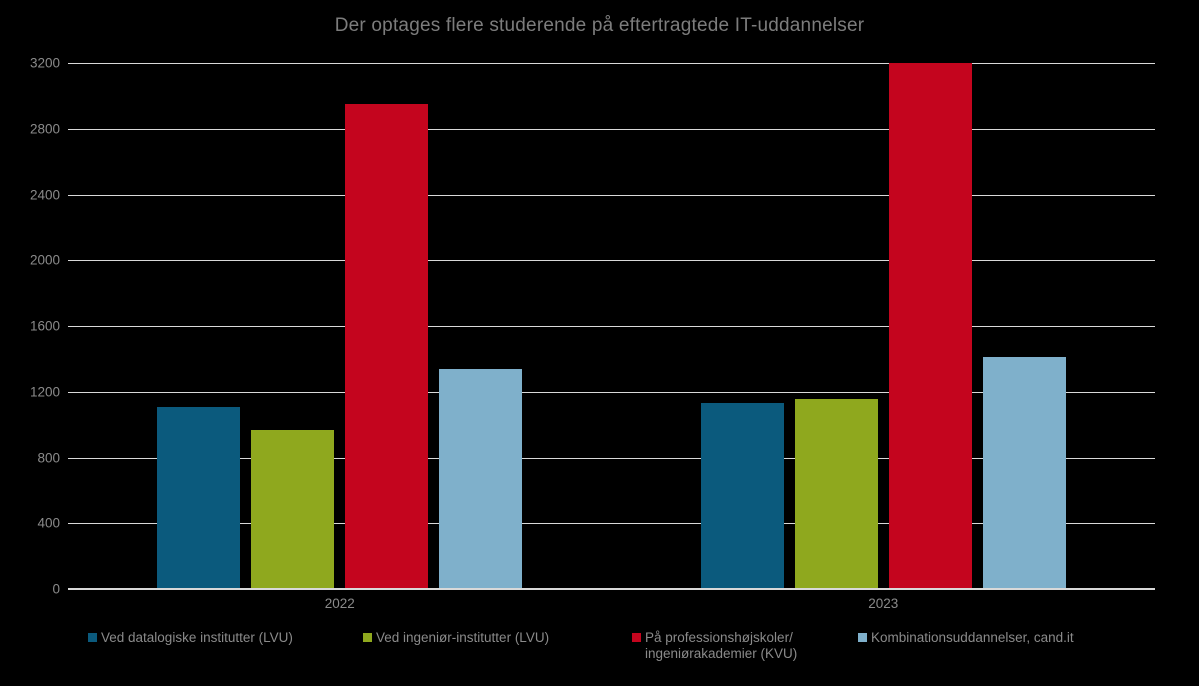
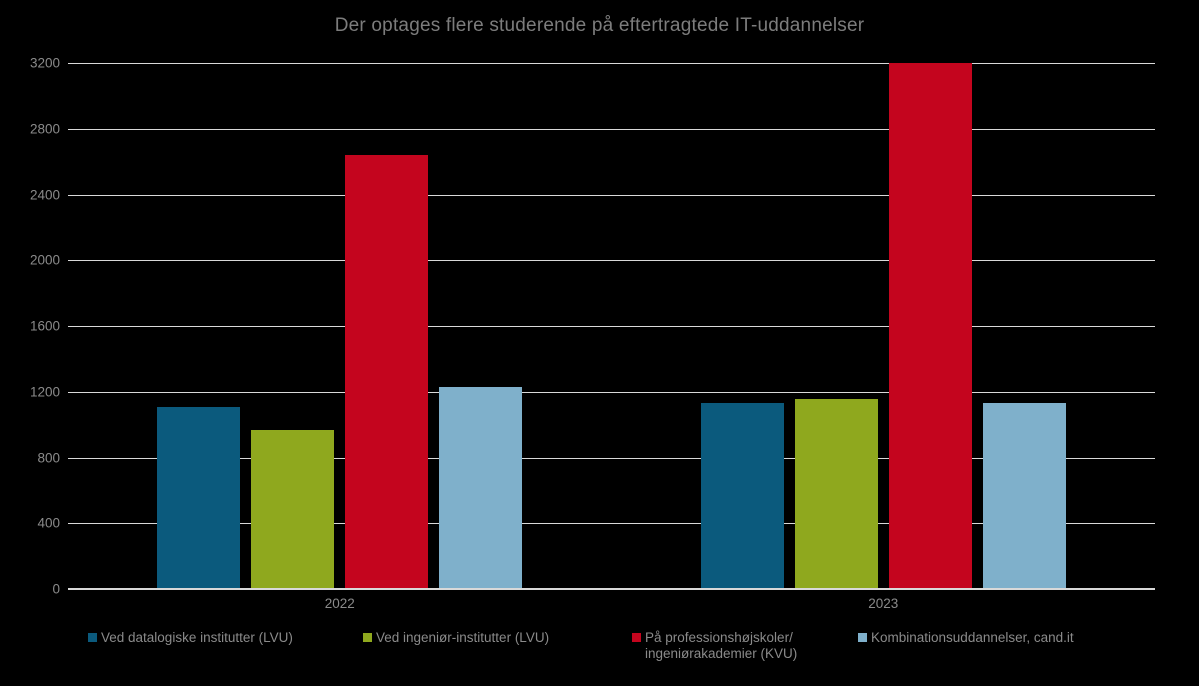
På professionshøjskoler/ ingeniørakademier (KVU)/2022: 2950 -> 2640
Kombinationsuddannelser, cand.it/2022: 1340 -> 1230
Kombinationsuddannelser, cand.it/2023: 1410 -> 1130
